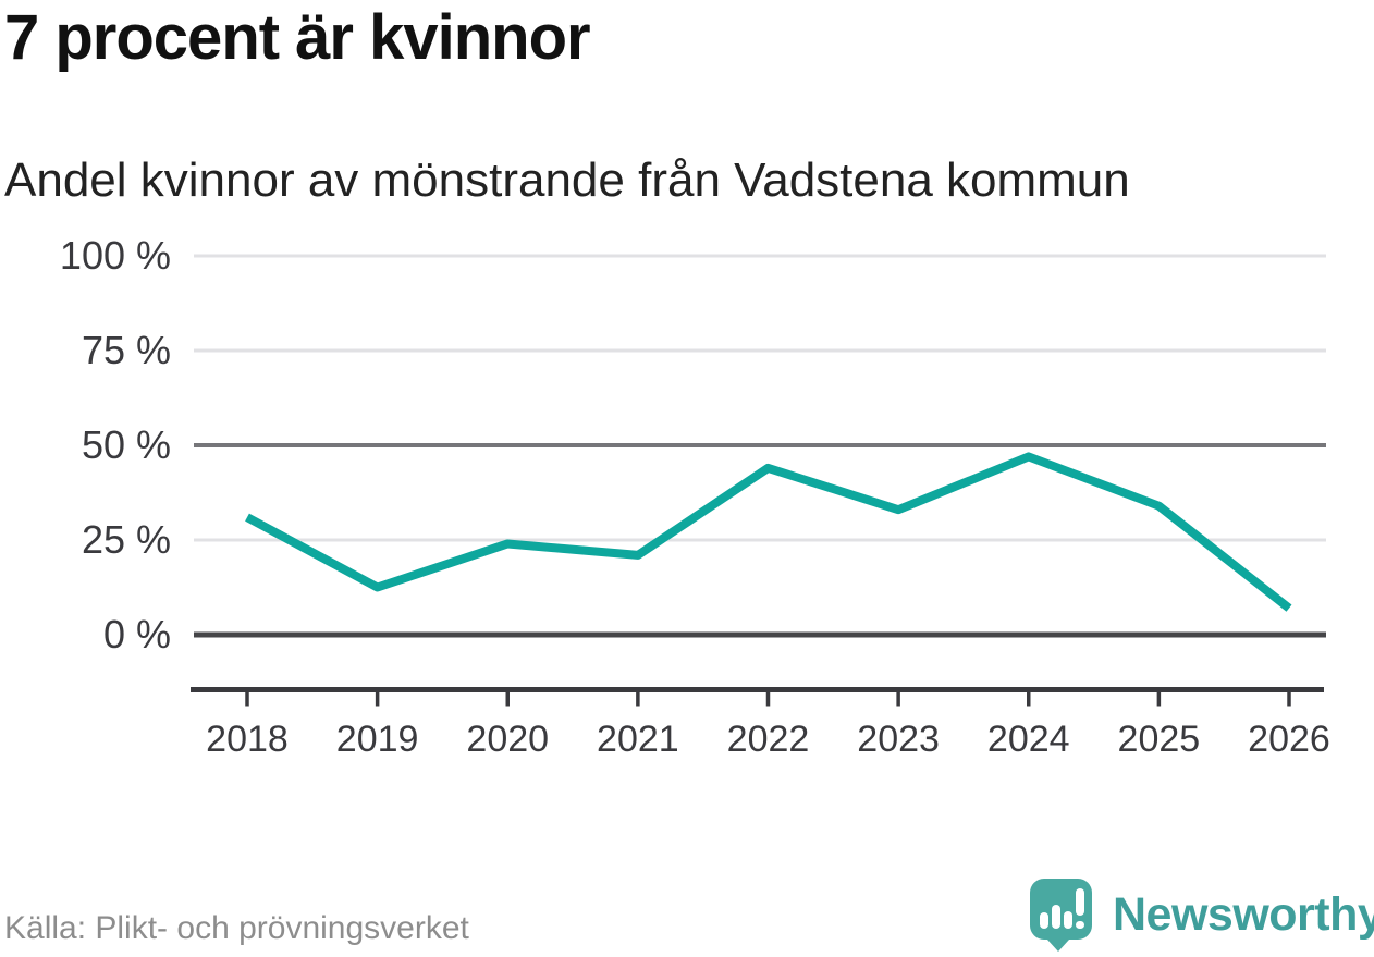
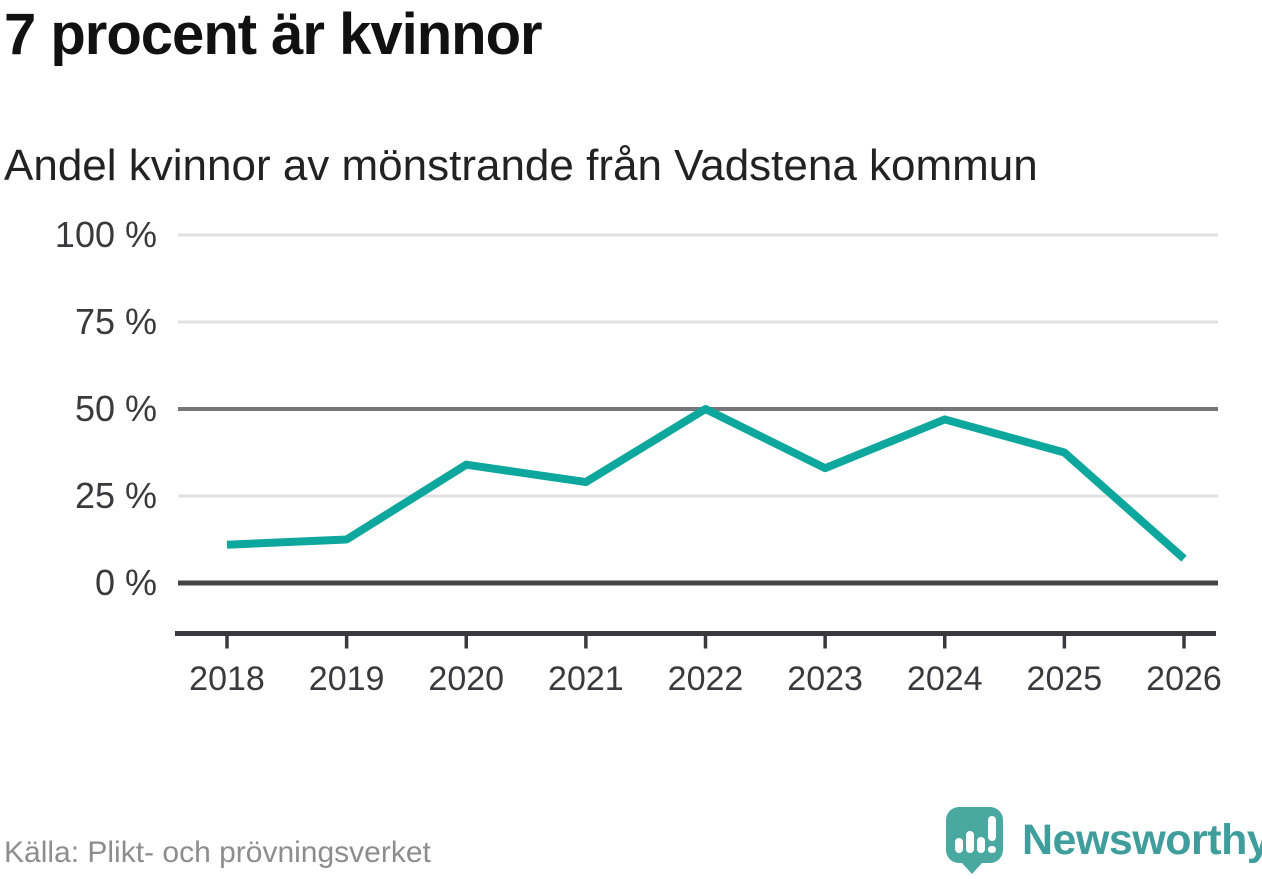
2018: 31% -> 11%
2020: 24% -> 34%
2021: 21% -> 29%
2022: 44% -> 50%
2025: 34% -> 38%
